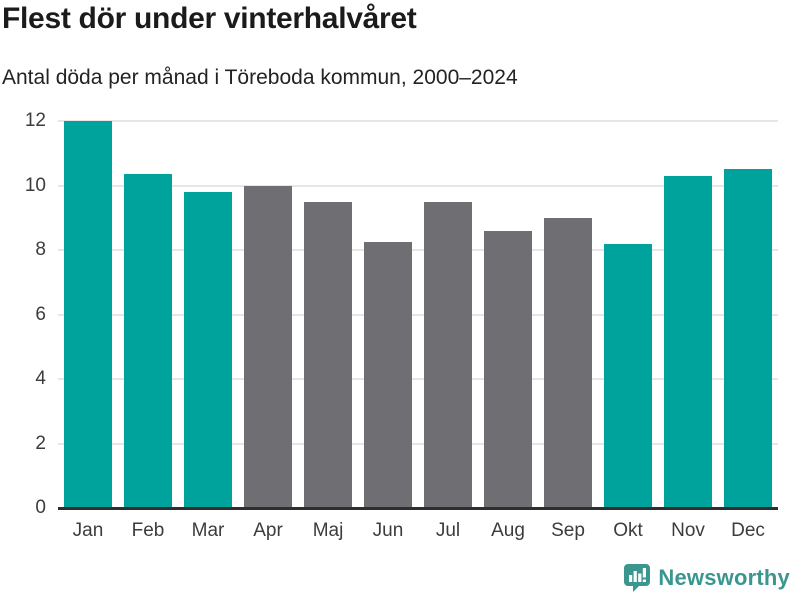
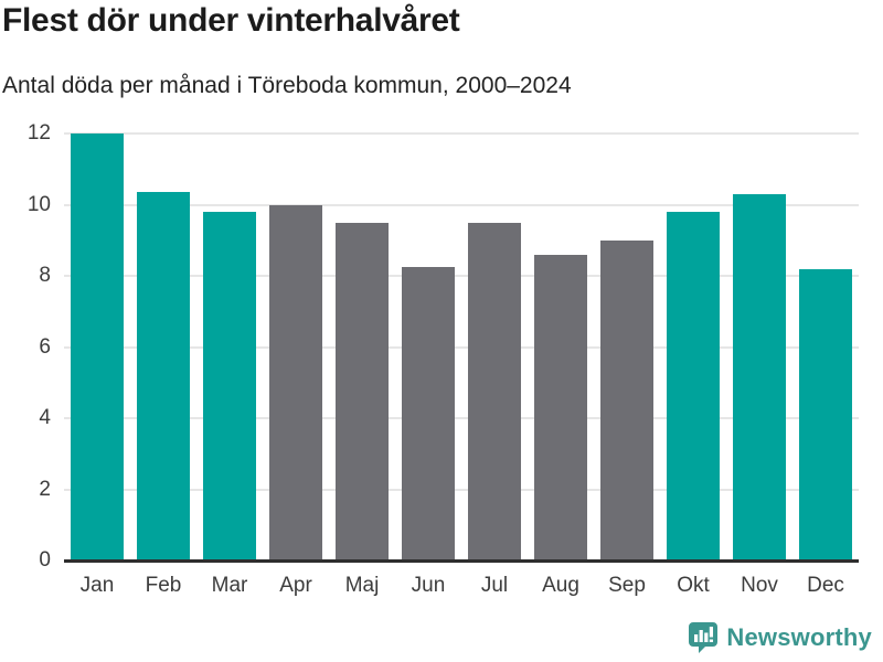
Okt: 8.2 -> 9.8
Dec: 10.5 -> 8.2
